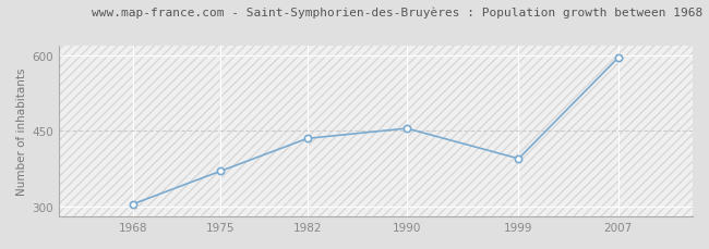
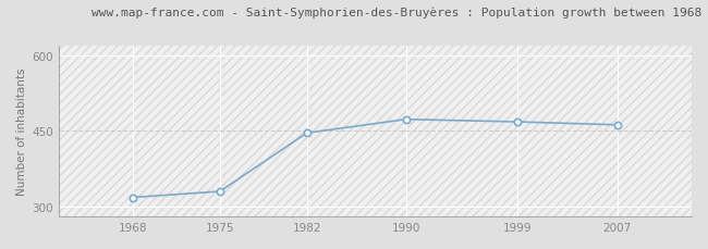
1968: 305 -> 318
1975: 370 -> 330
1982: 435 -> 446
1990: 455 -> 473
1999: 395 -> 468
2007: 595 -> 462
